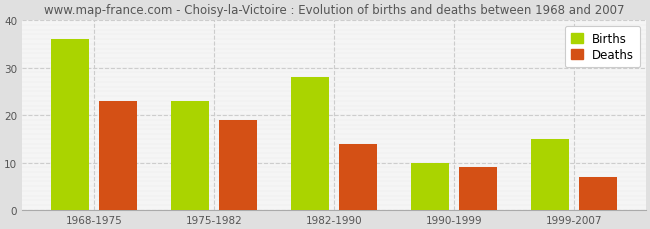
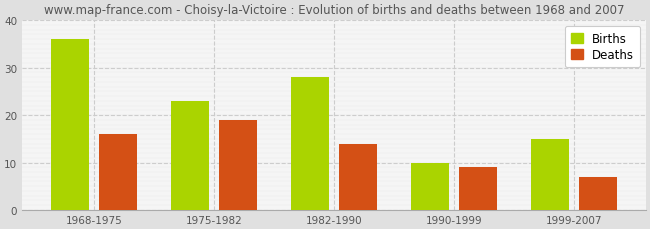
Deaths/1968-1975: 23 -> 16
